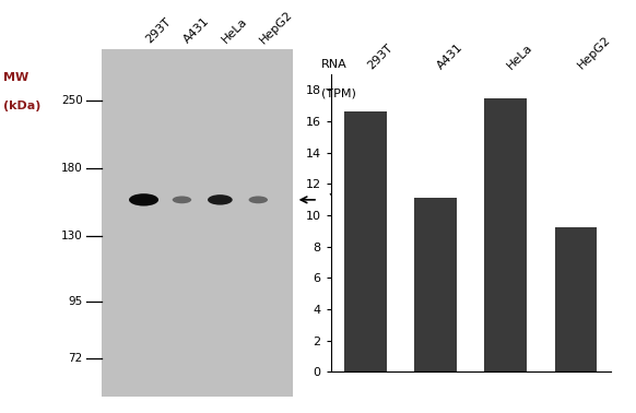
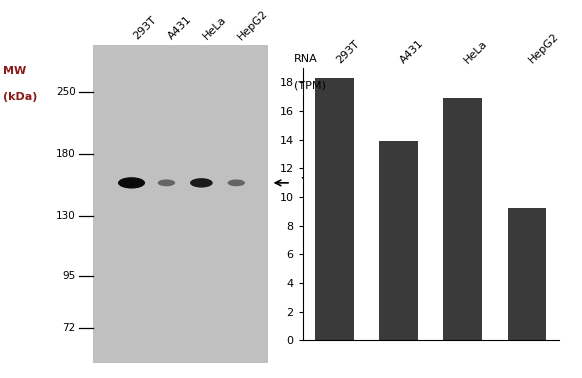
293T: 16.6 -> 18.3
A431: 11.1 -> 13.9
HeLa: 17.5 -> 16.9
